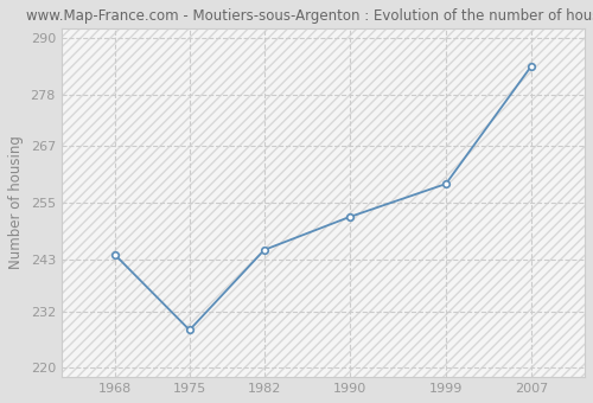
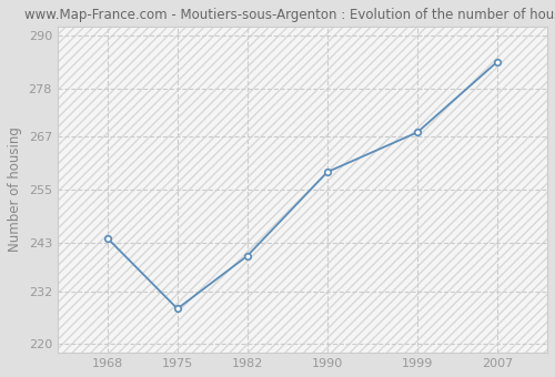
1982: 245 -> 240
1990: 252 -> 259
1999: 259 -> 268
